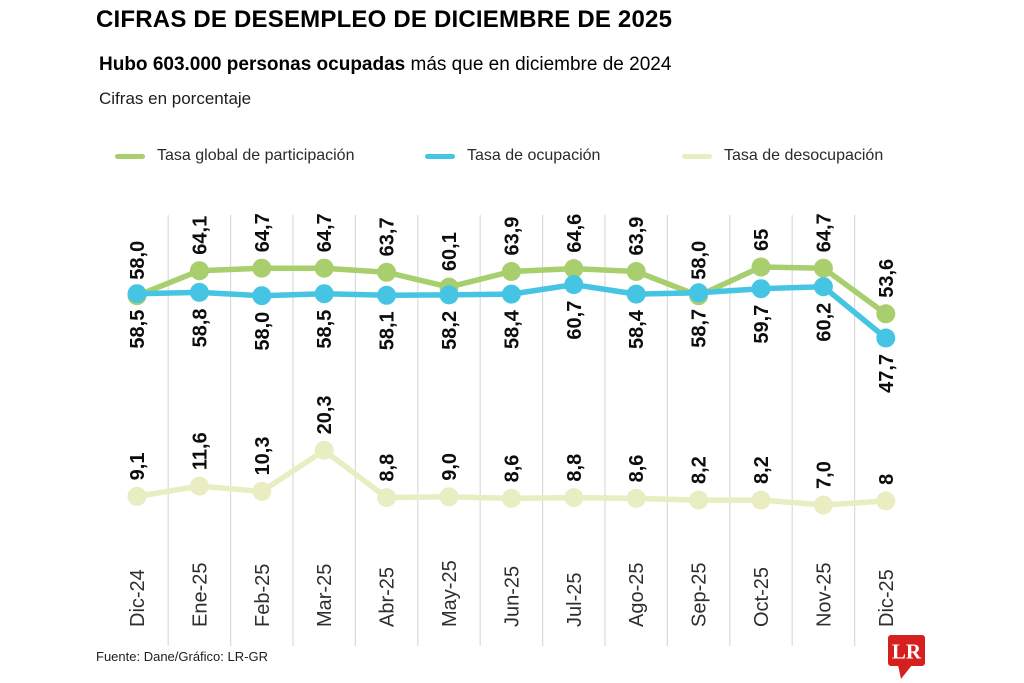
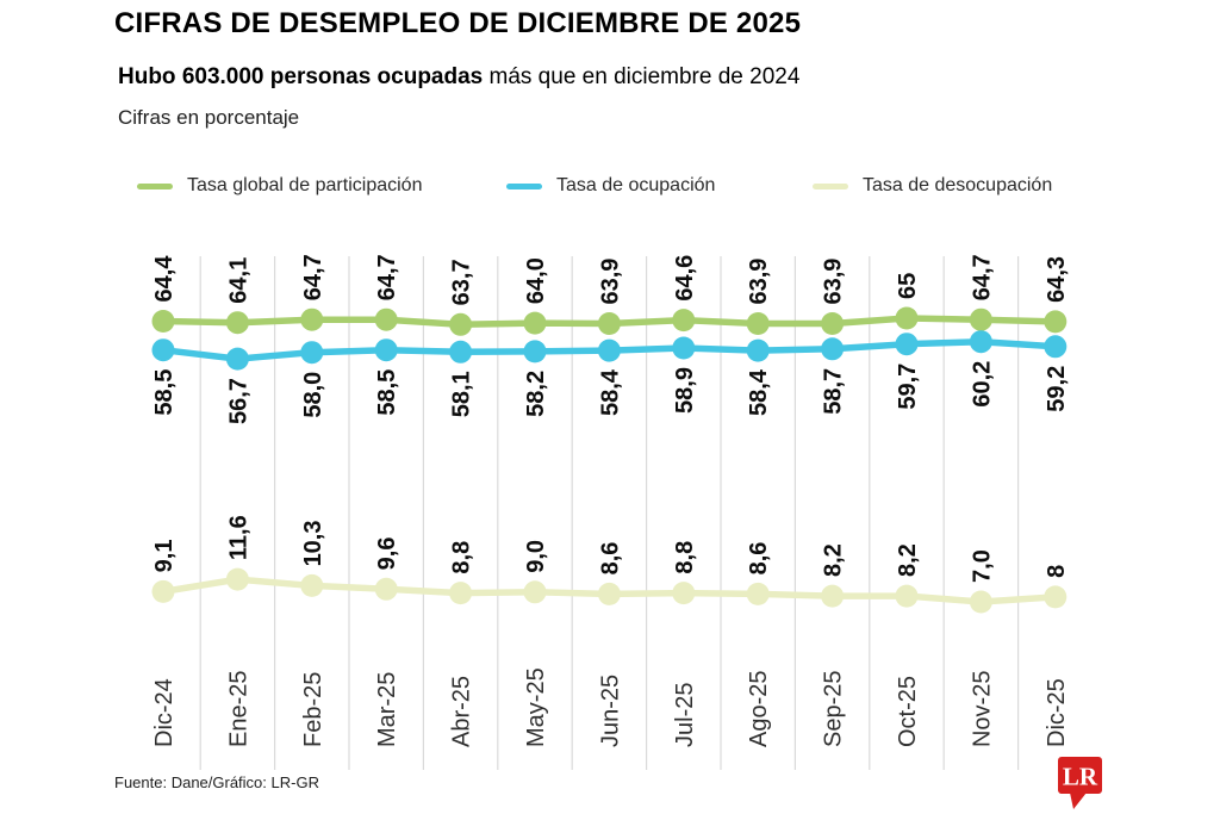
Tasa global de participación/Dic-24: 58,0 -> 64,4
Tasa de ocupación/Ene-25: 58,8 -> 56,7
Tasa de desocupación/Mar-25: 20,3 -> 9,6
Tasa global de participación/May-25: 60,1 -> 64,0
Tasa de ocupación/Jul-25: 60,7 -> 58,9
Tasa global de participación/Sep-25: 58,0 -> 63,9
Tasa global de participación/Dic-25: 53,6 -> 64,3
Tasa de ocupación/Dic-25: 47,7 -> 59,2
